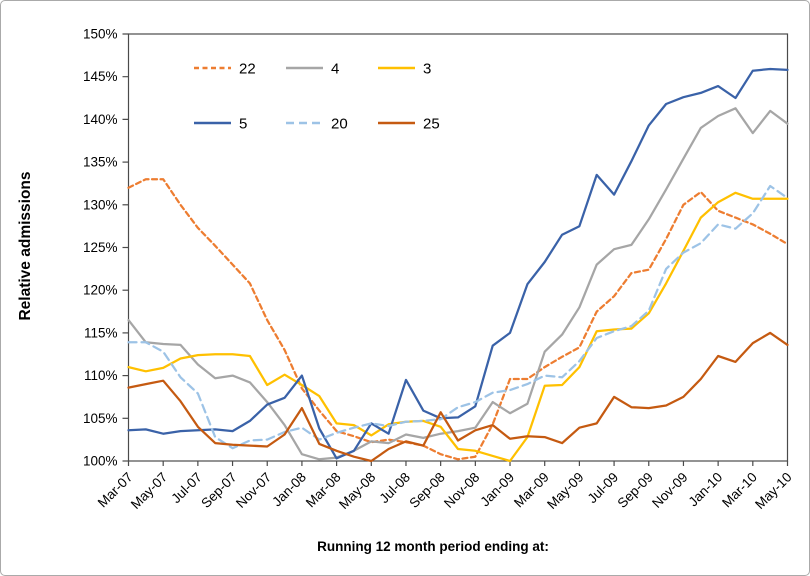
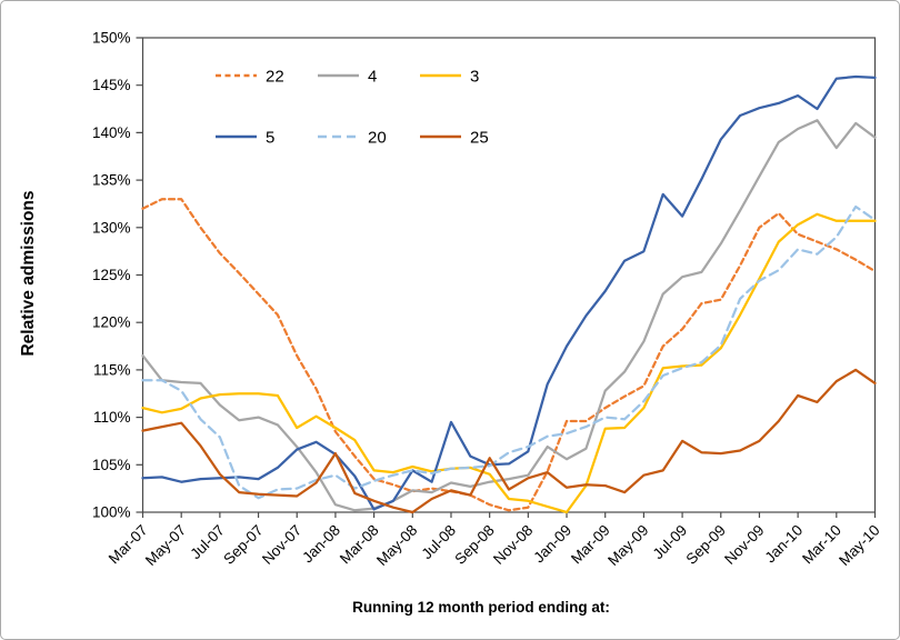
5/Jan-08: 110% -> 106%
3/May-08: 103% -> 105%
5/Jan-09: 115% -> 118%
